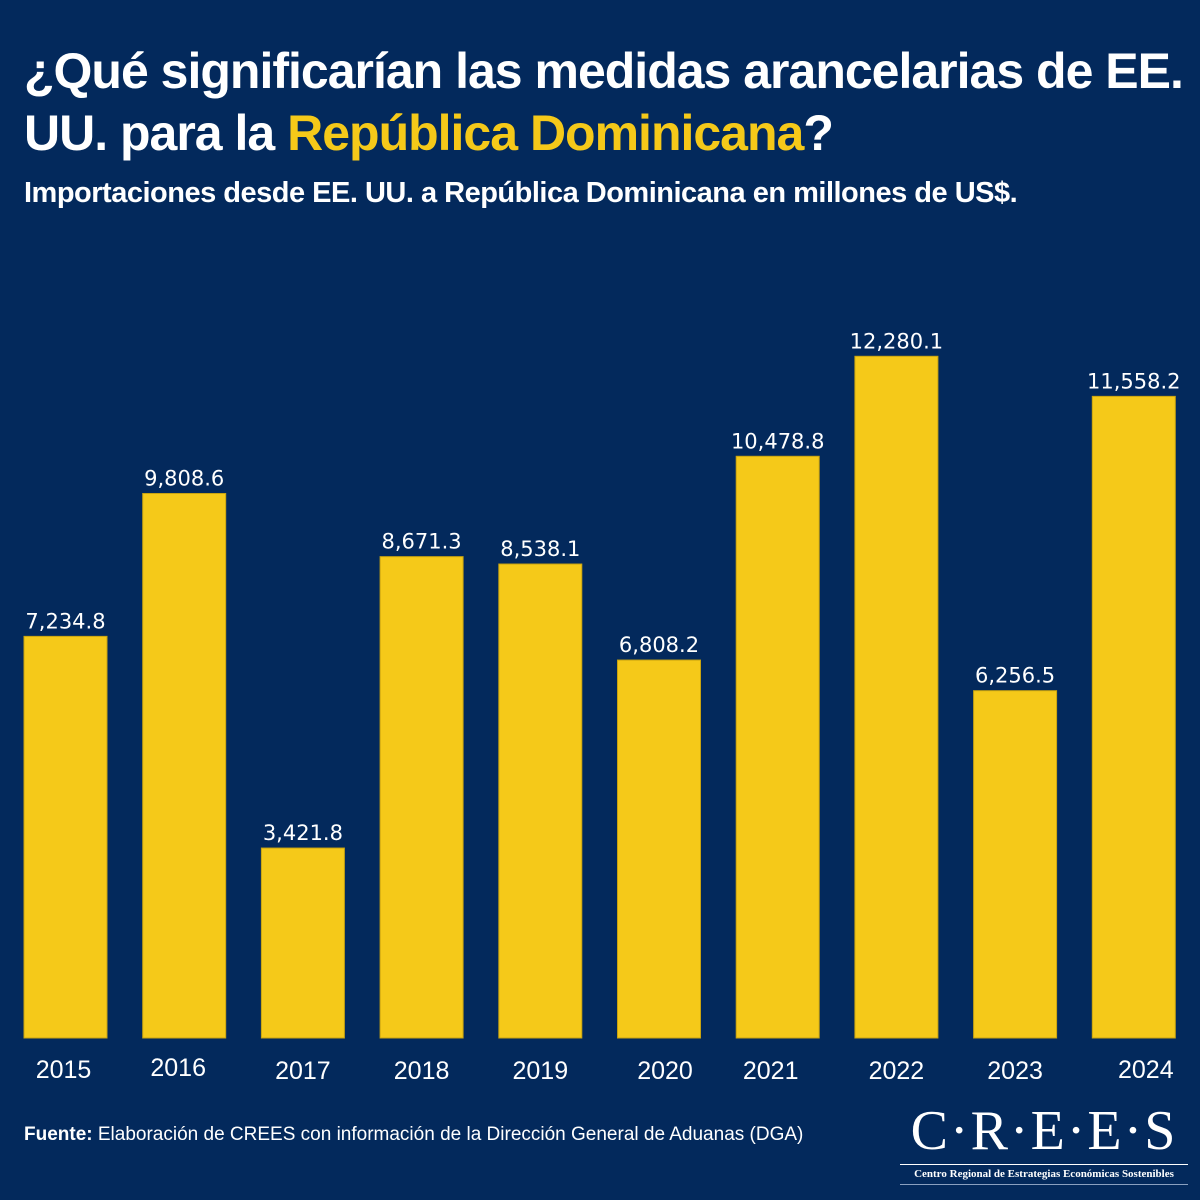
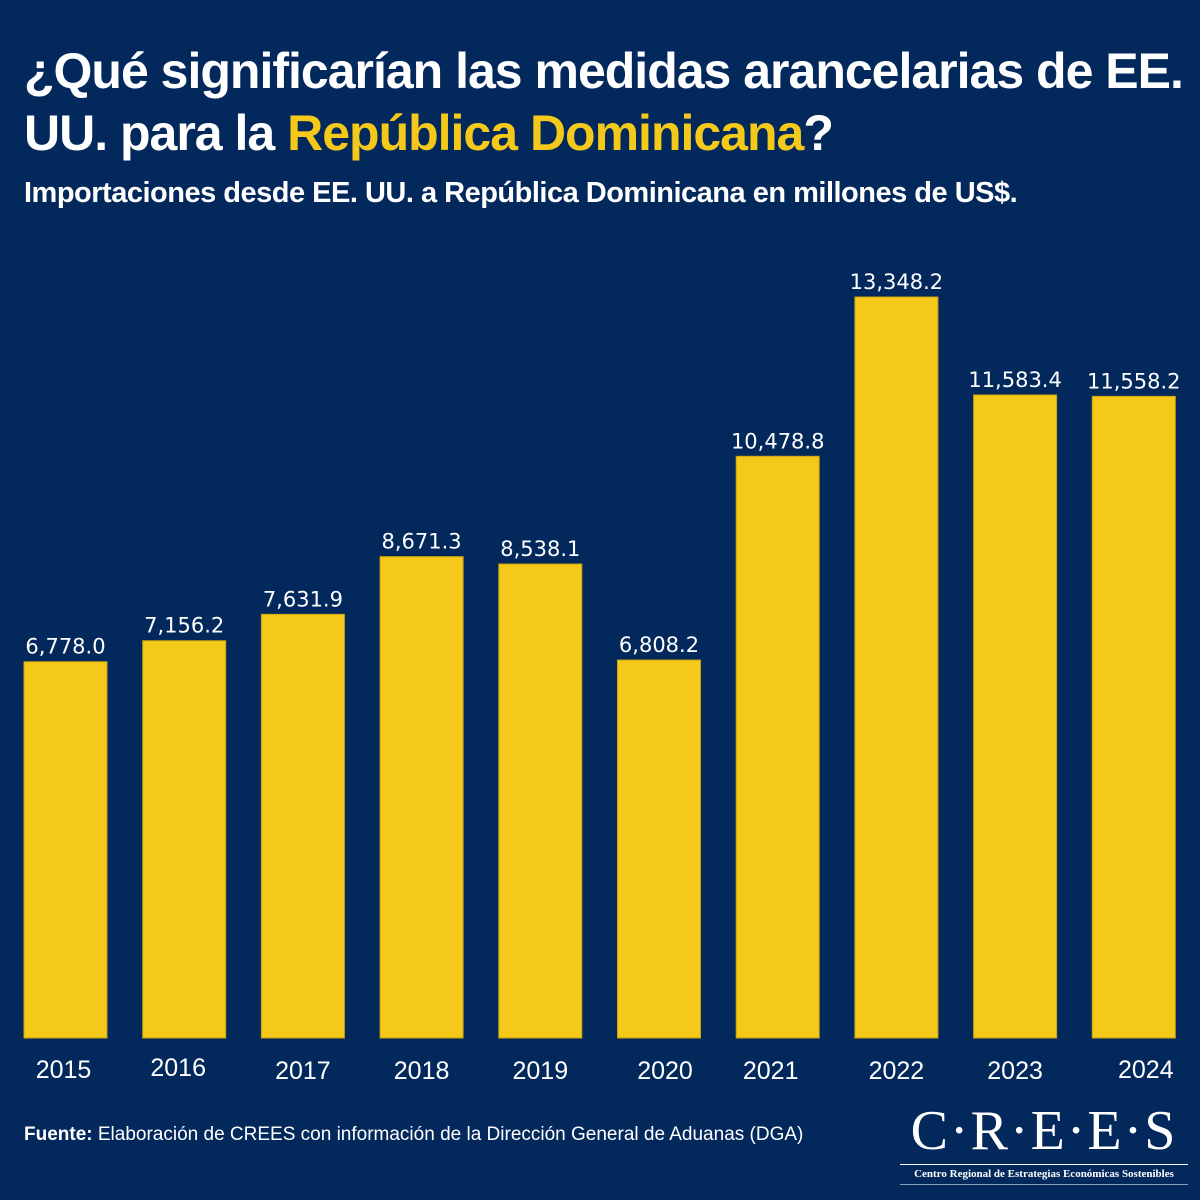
2015: 7,234.8 -> 6,778.0
2016: 9,808.6 -> 7,156.2
2017: 3,421.8 -> 7,631.9
2022: 12,280.1 -> 13,348.2
2023: 6,256.5 -> 11,583.4
